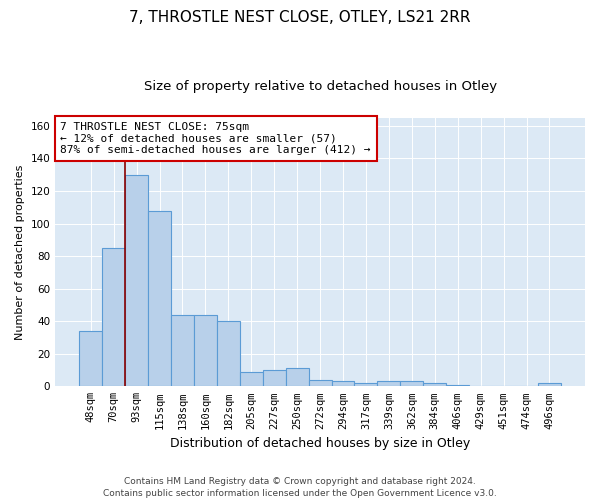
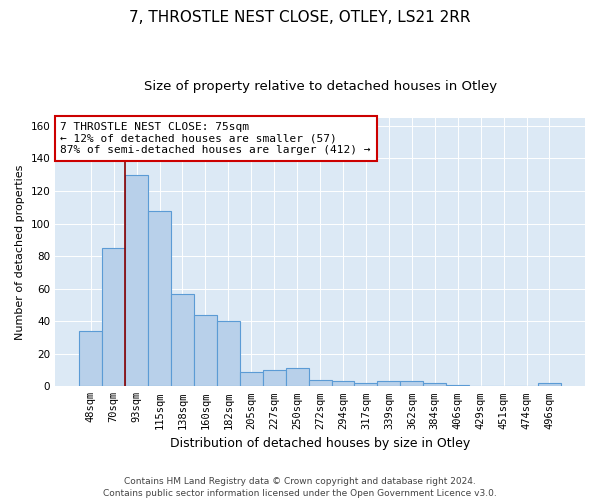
138sqm: 44 -> 57
